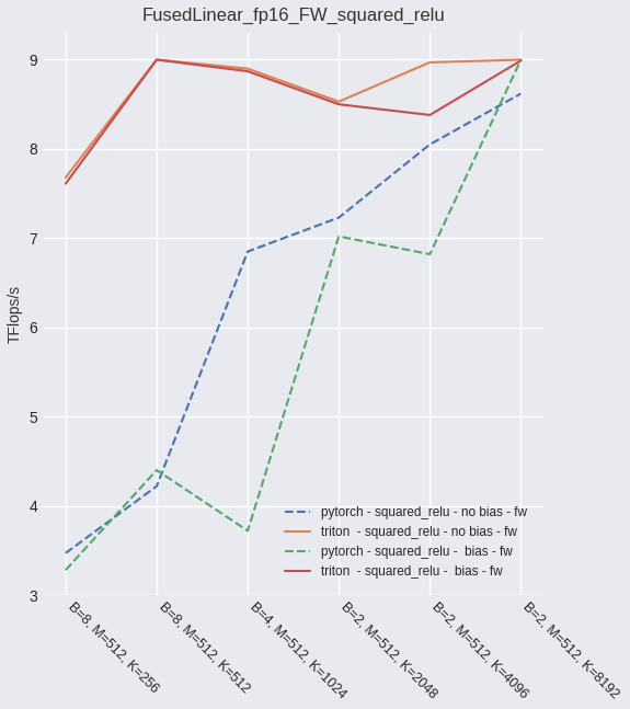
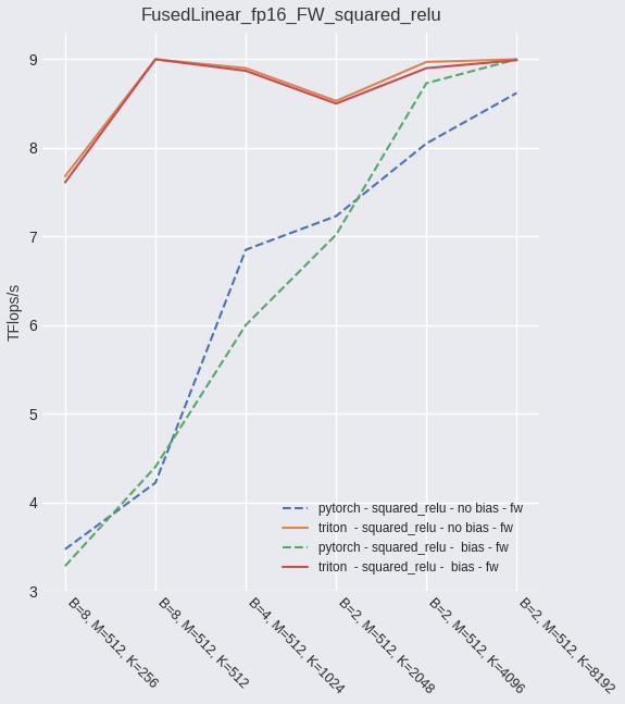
pytorch - squared_relu - bias - fw/B=4, M=512, K=1024: 3.72 -> 6.00
pytorch - squared_relu - bias - fw/B=2, M=512, K=4096: 6.82 -> 8.73
triton - squared_relu - bias - fw/B=2, M=512, K=4096: 8.38 -> 8.90
